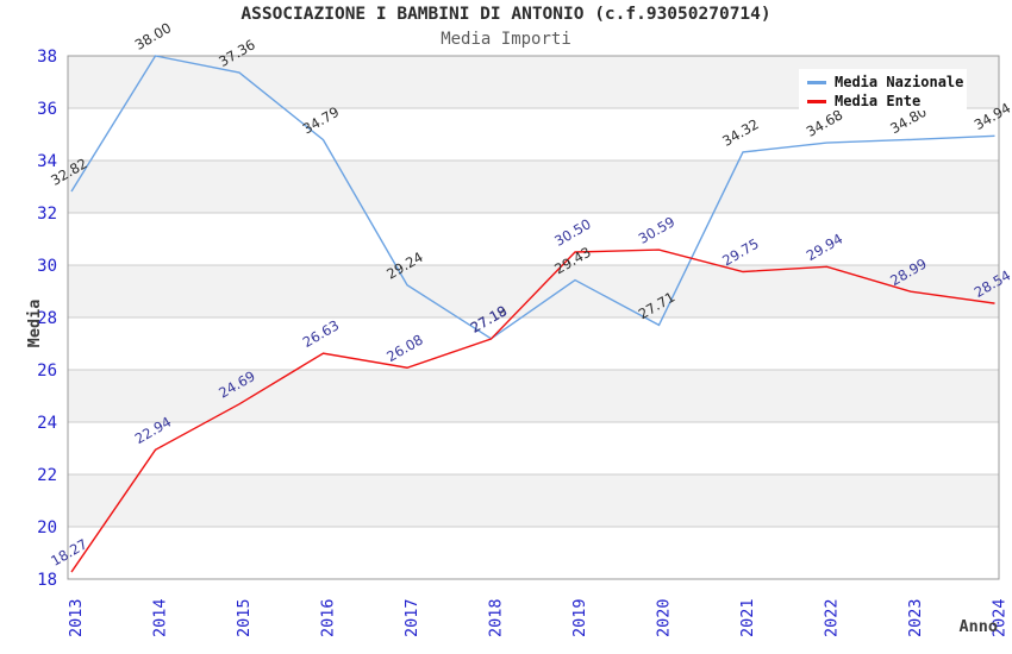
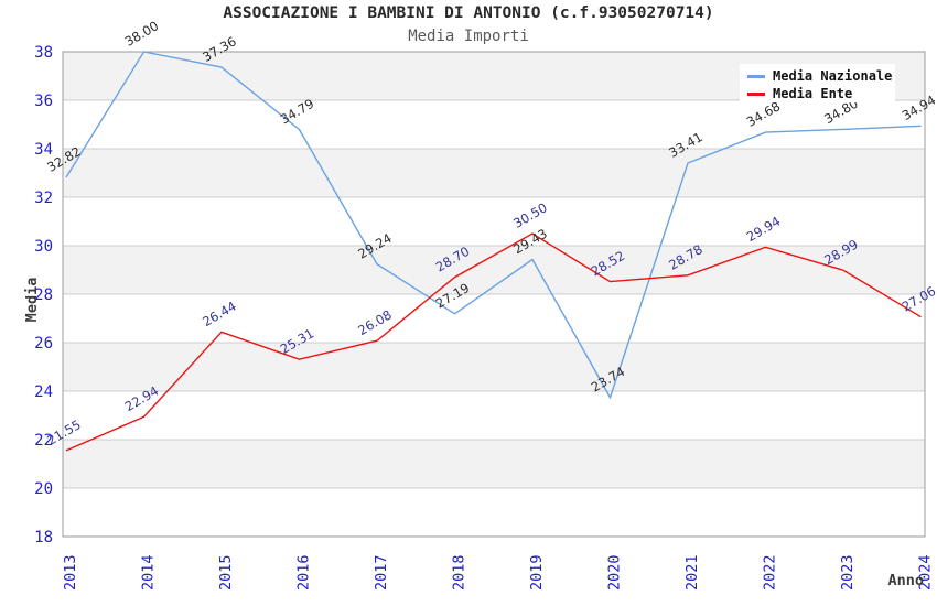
Media Ente/2013: 18.27 -> 21.55
Media Ente/2015: 24.69 -> 26.44
Media Ente/2016: 26.63 -> 25.31
Media Ente/2018: 27.18 -> 28.70
Media Nazionale/2020: 27.71 -> 23.74
Media Ente/2020: 30.59 -> 28.52
Media Nazionale/2021: 34.32 -> 33.41
Media Ente/2021: 29.75 -> 28.78
Media Ente/2024: 28.54 -> 27.06
